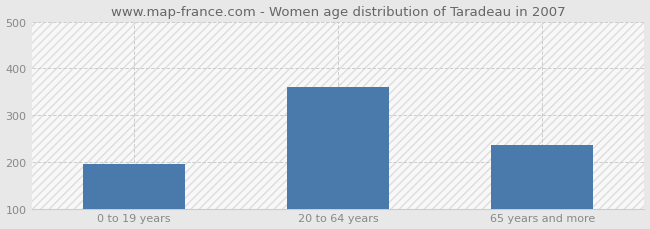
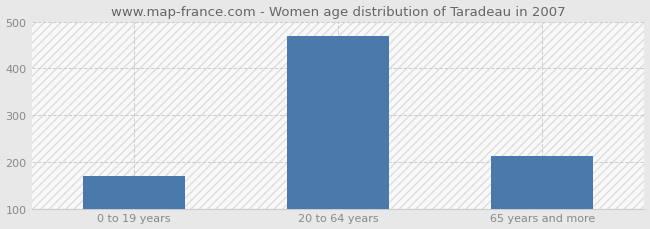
0 to 19 years: 195 -> 170
20 to 64 years: 360 -> 468
65 years and more: 235 -> 212
